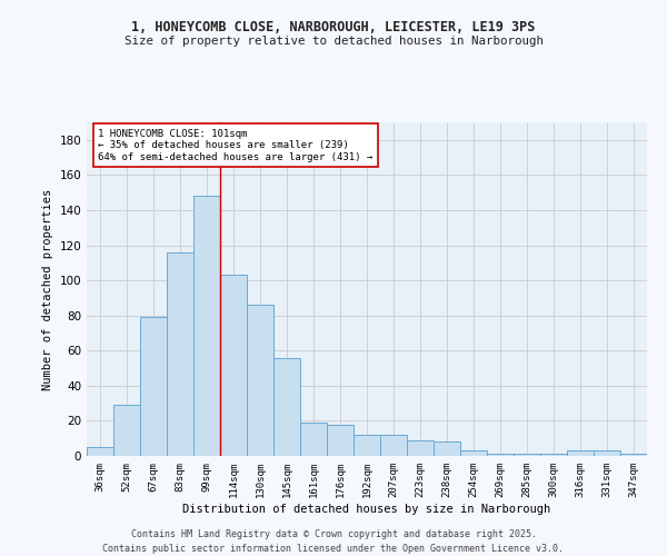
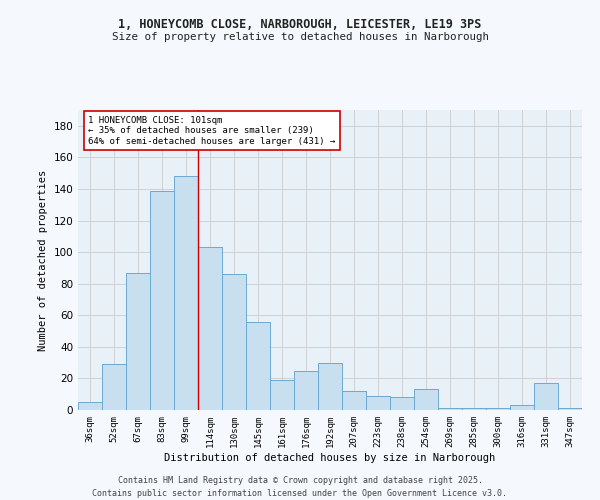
67sqm: 79 -> 87
83sqm: 116 -> 139
176sqm: 18 -> 25
192sqm: 12 -> 30
254sqm: 3 -> 13
331sqm: 3 -> 17
